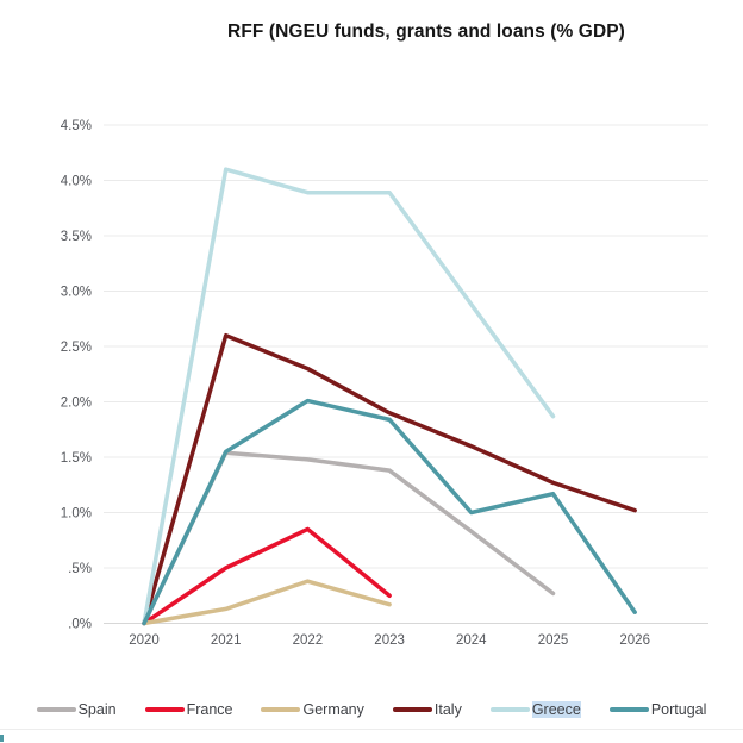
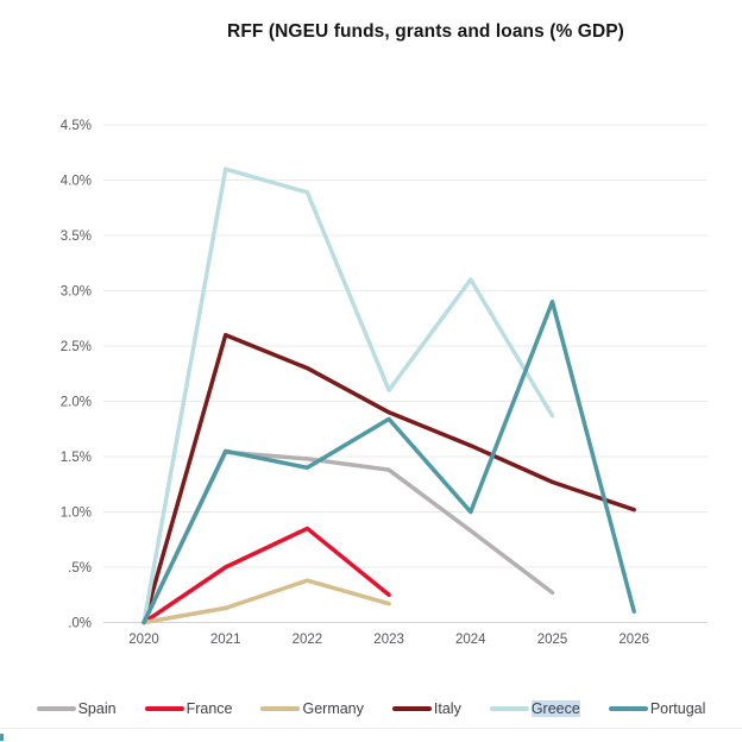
Portugal/2022: 2.0% -> 1.4%
Greece/2023: 3.9% -> 2.1%
Greece/2024: 2.9% -> 3.1%
Portugal/2025: 1.2% -> 2.9%
